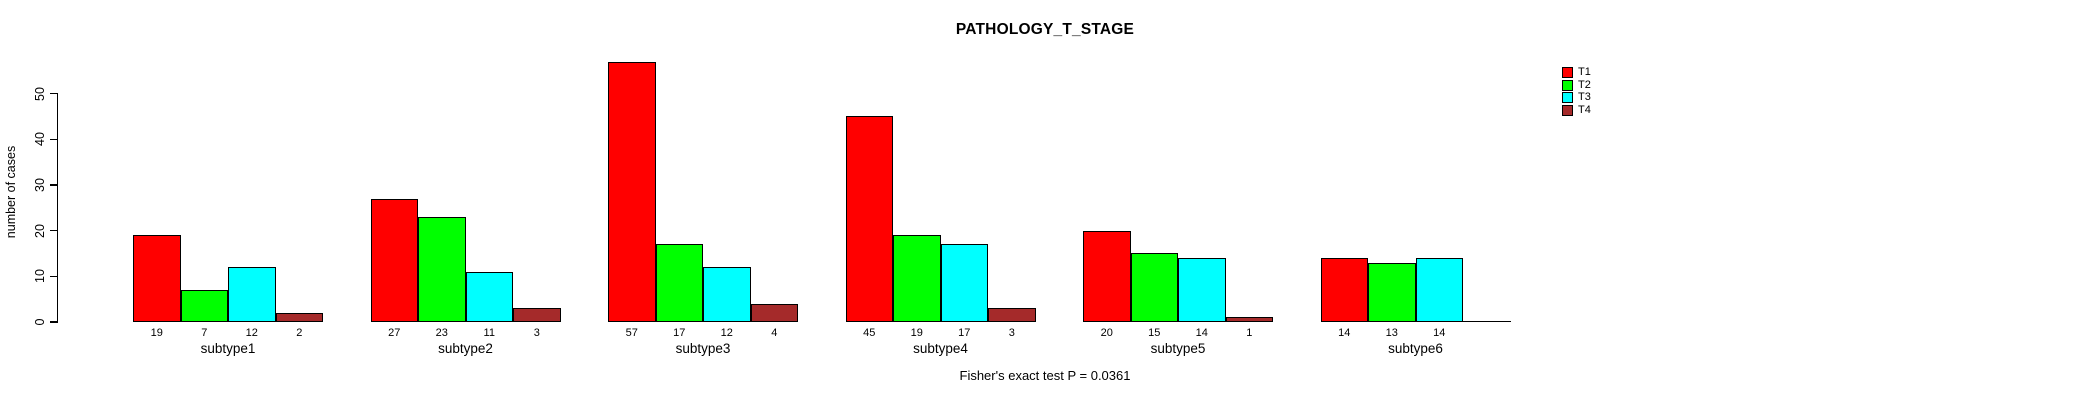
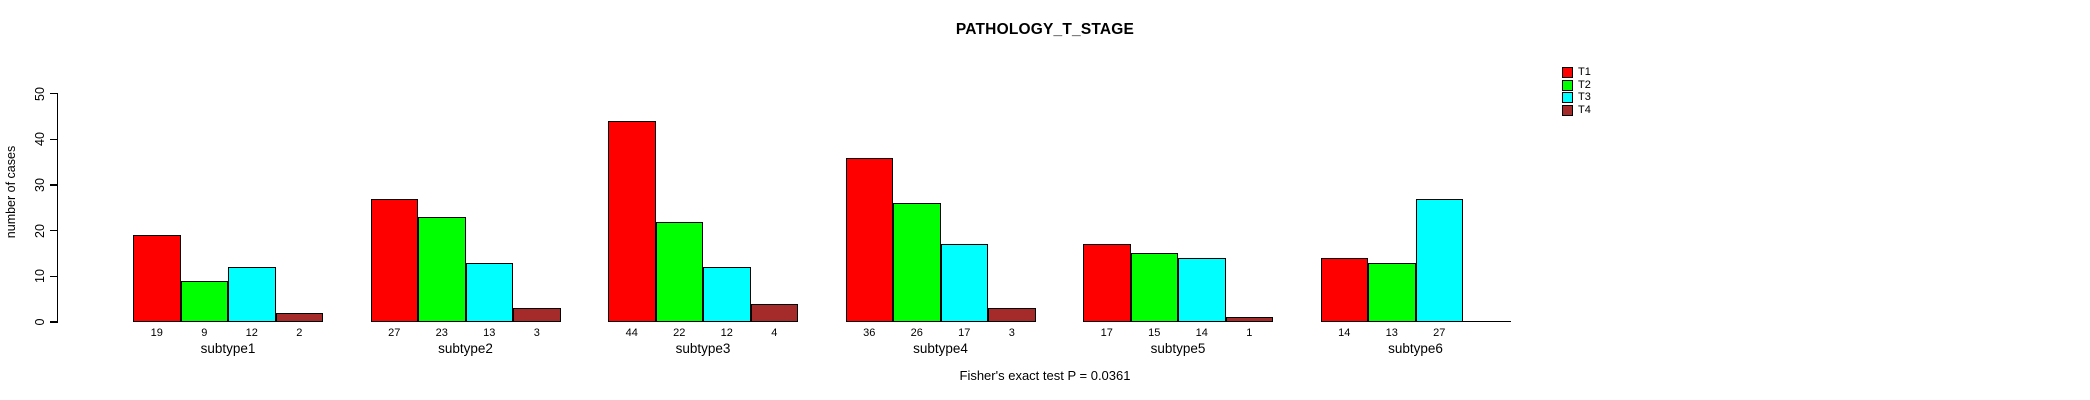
T2/subtype1: 7 -> 9
T3/subtype2: 11 -> 13
T1/subtype3: 57 -> 44
T2/subtype3: 17 -> 22
T1/subtype4: 45 -> 36
T2/subtype4: 19 -> 26
T1/subtype5: 20 -> 17
T3/subtype6: 14 -> 27
